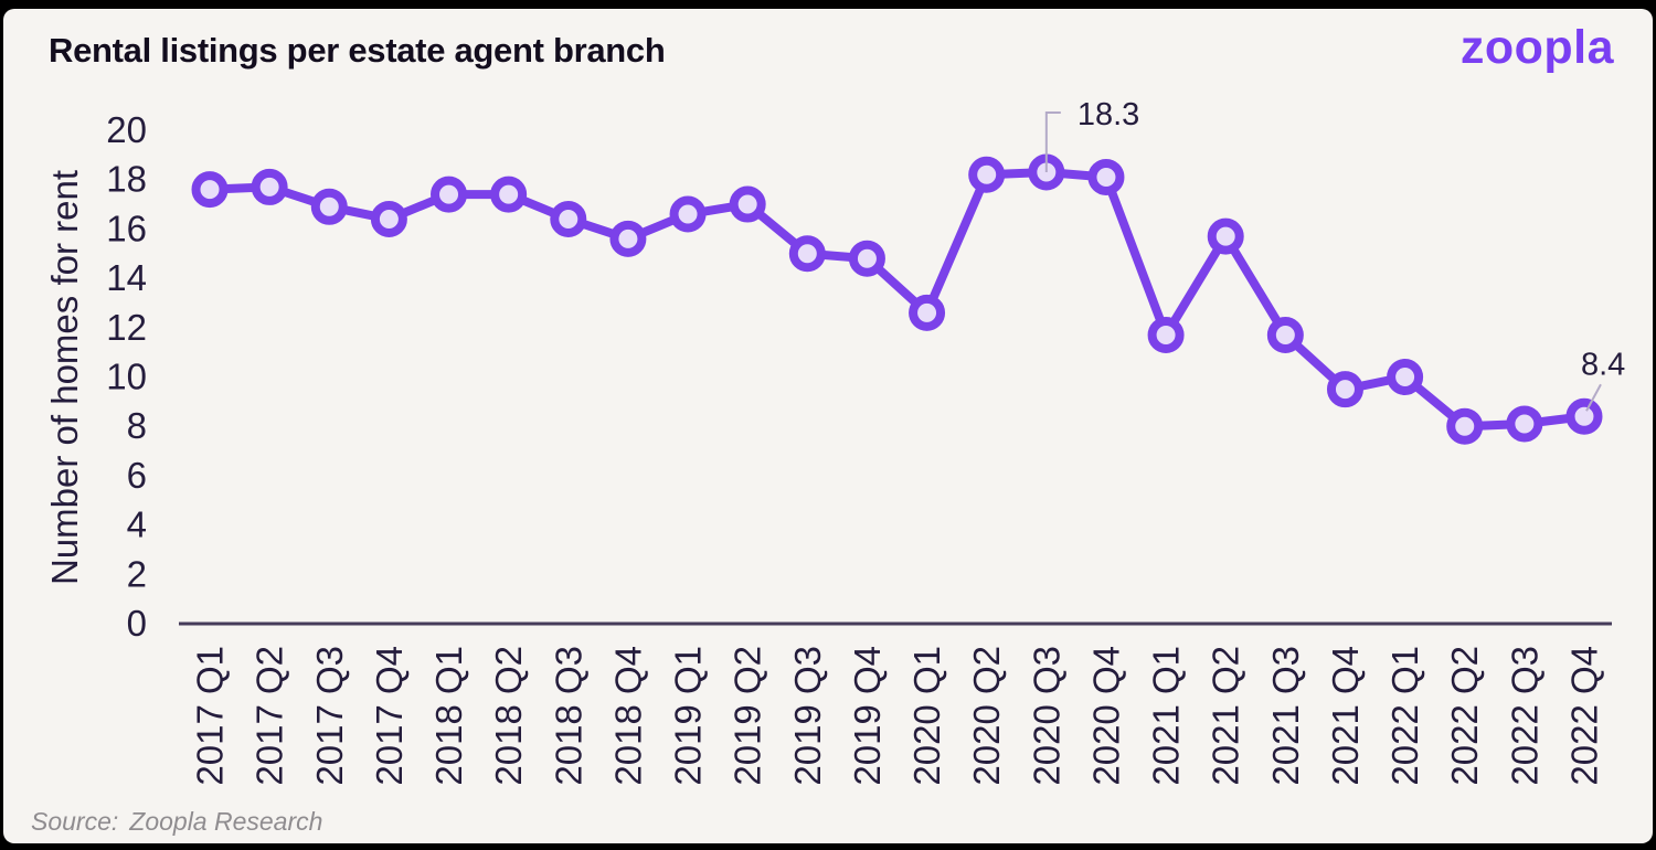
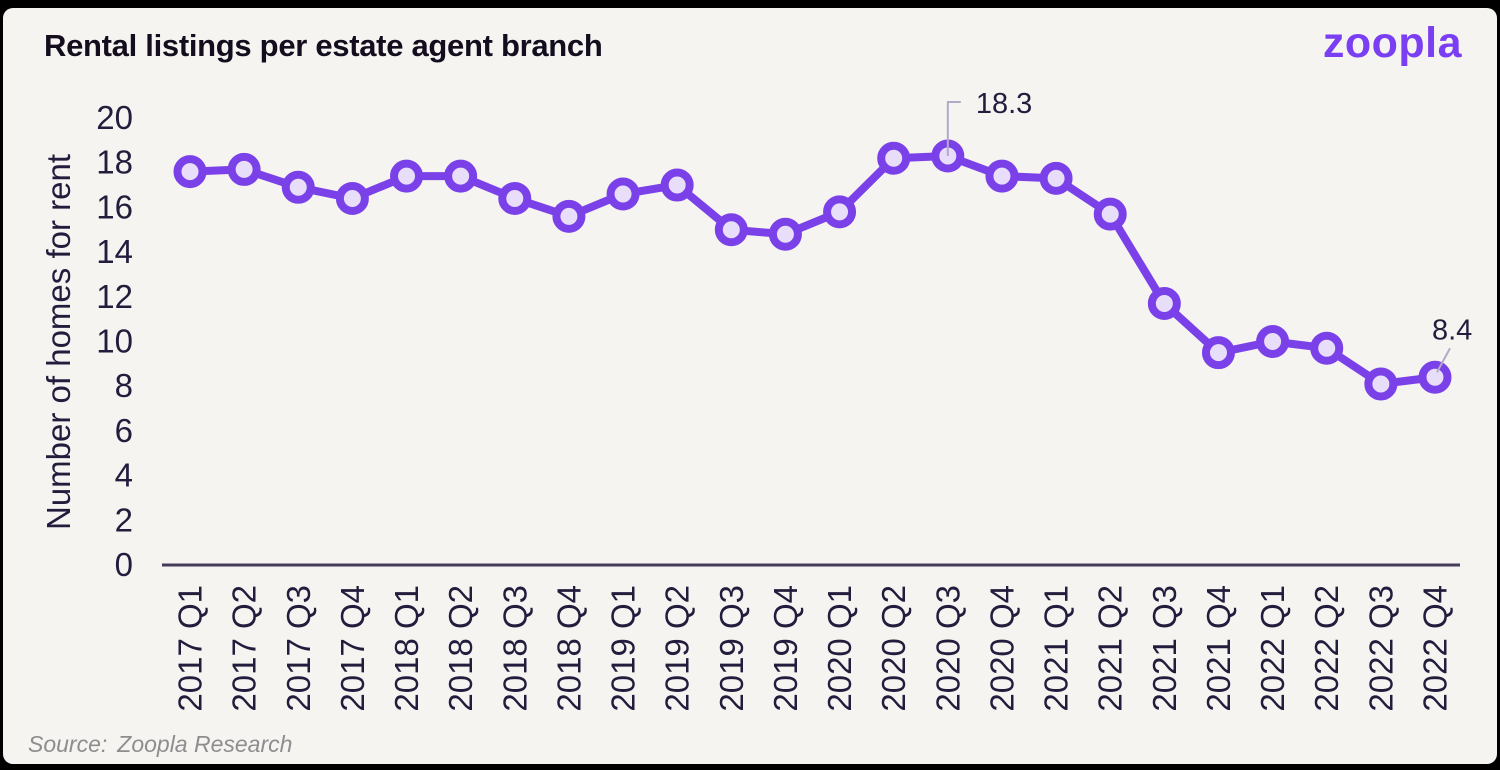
2020 Q1: 12.6 -> 15.8
2020 Q4: 18.1 -> 17.4
2021 Q1: 11.7 -> 17.3
2022 Q2: 8.0 -> 9.7
